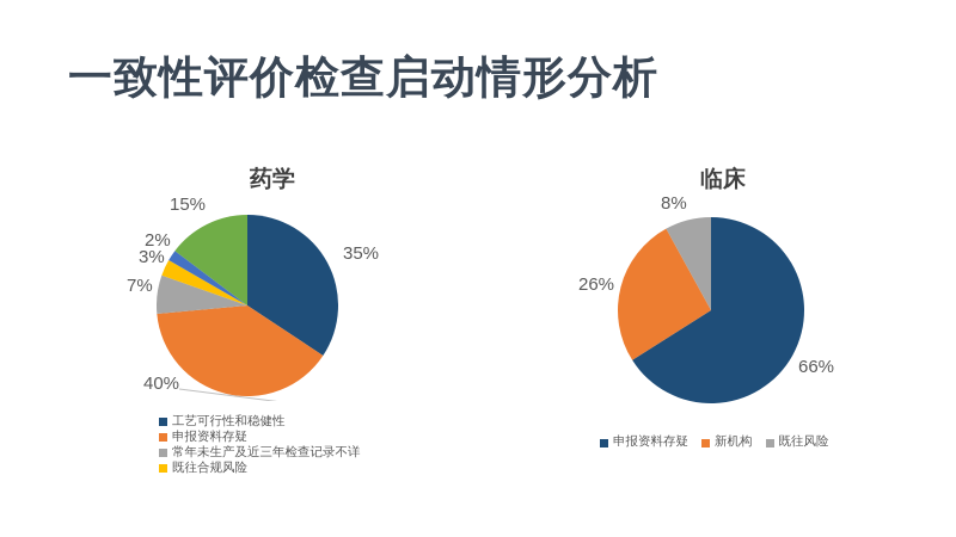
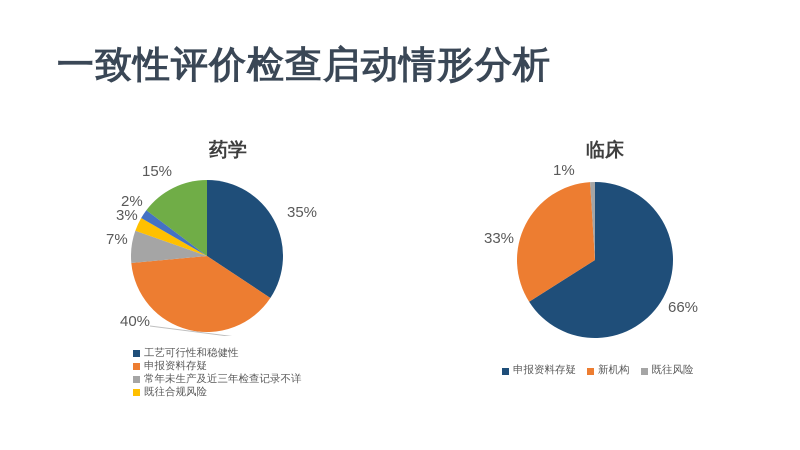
临床/新机构: 26% -> 33%
临床/既往风险: 8% -> 1%
